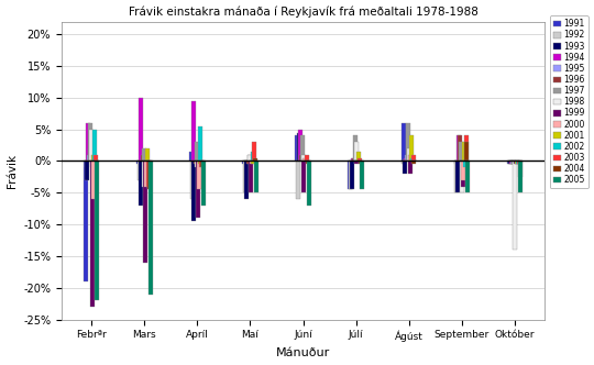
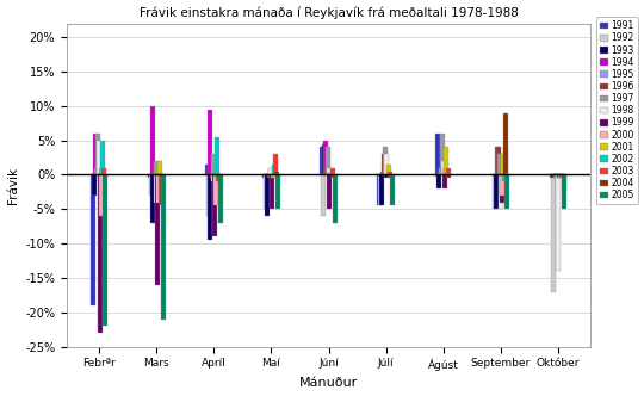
1996/Júlí: 0.5% -> 3.0%
2004/September: 3.0% -> 9.0%
1992/Október: -0.5% -> -17.0%
